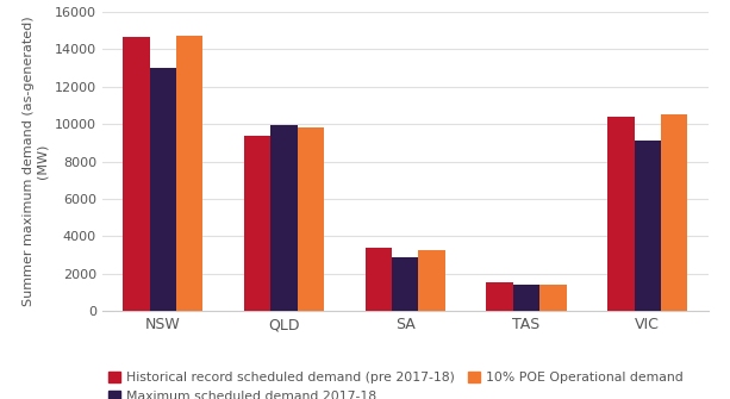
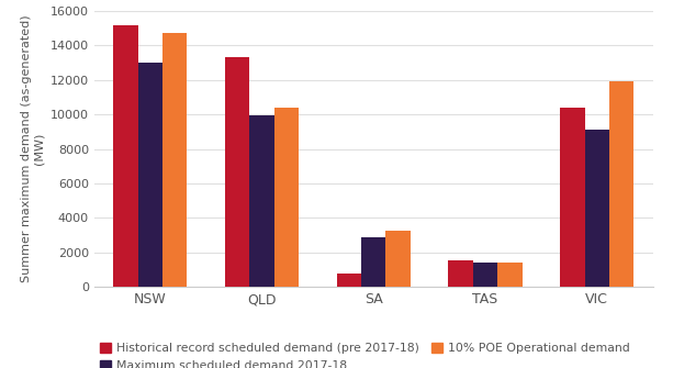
Historical record scheduled demand (pre 2017-18)/NSW: 14600 -> 15200
Historical record scheduled demand (pre 2017-18)/QLD: 9400 -> 13300
10% POE Operational demand/QLD: 9800 -> 10400
Historical record scheduled demand (pre 2017-18)/SA: 3400 -> 800
10% POE Operational demand/VIC: 10500 -> 11900
